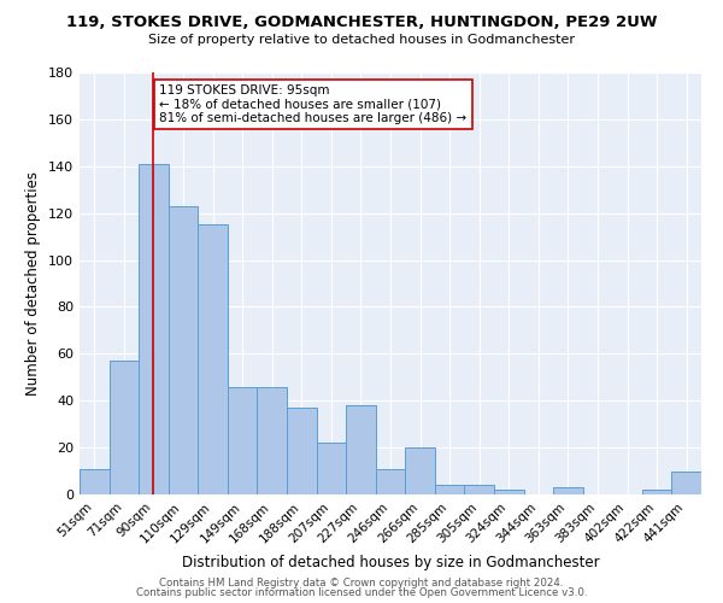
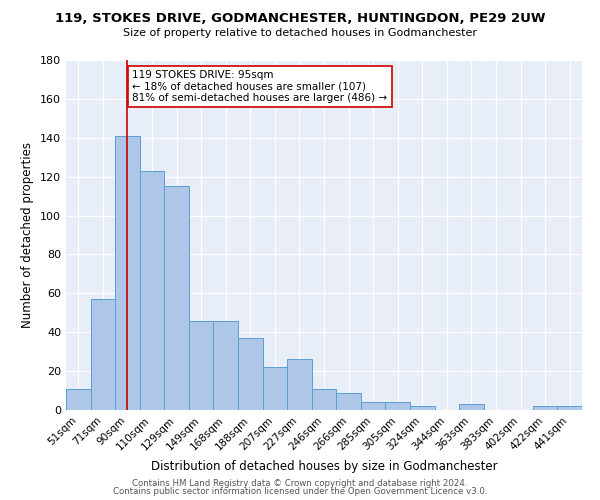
227sqm: 38 -> 26
266sqm: 20 -> 9
441sqm: 10 -> 2
